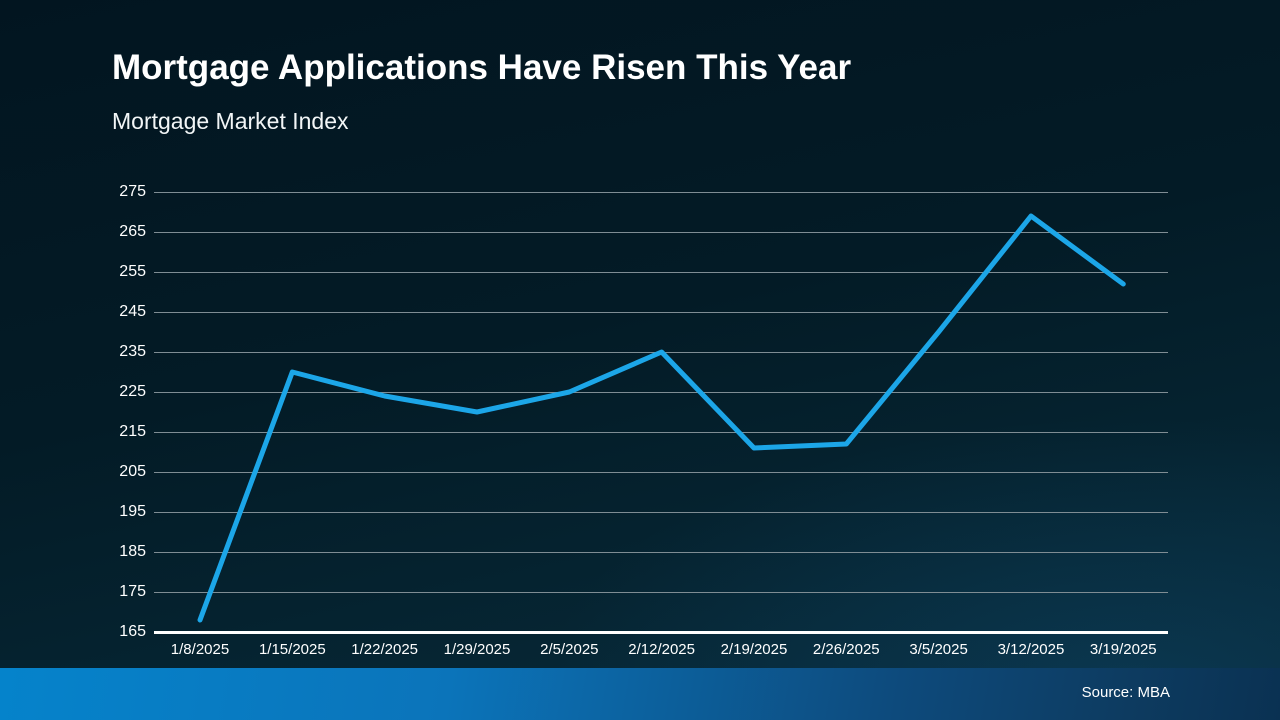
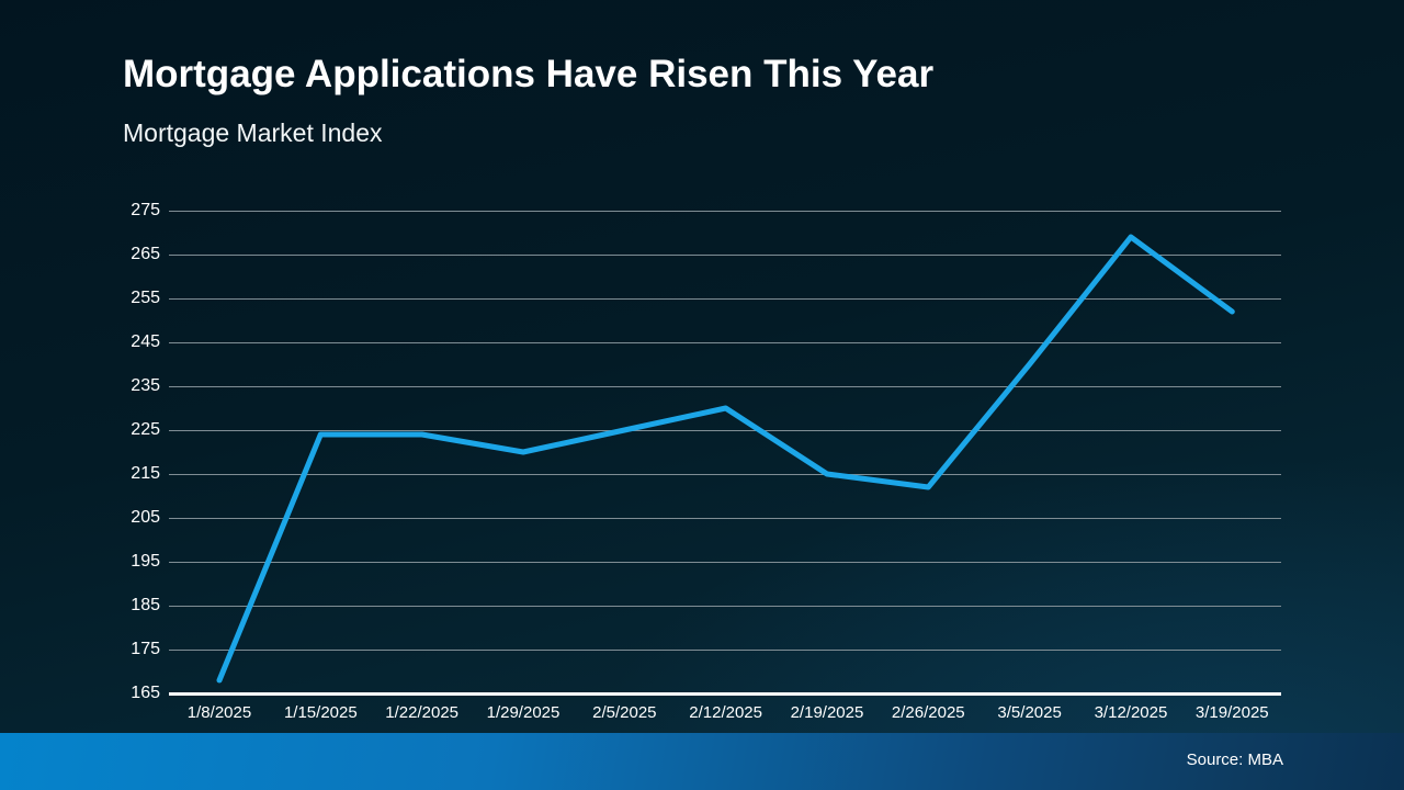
1/15/2025: 230 -> 224
2/12/2025: 235 -> 230
2/19/2025: 211 -> 215
